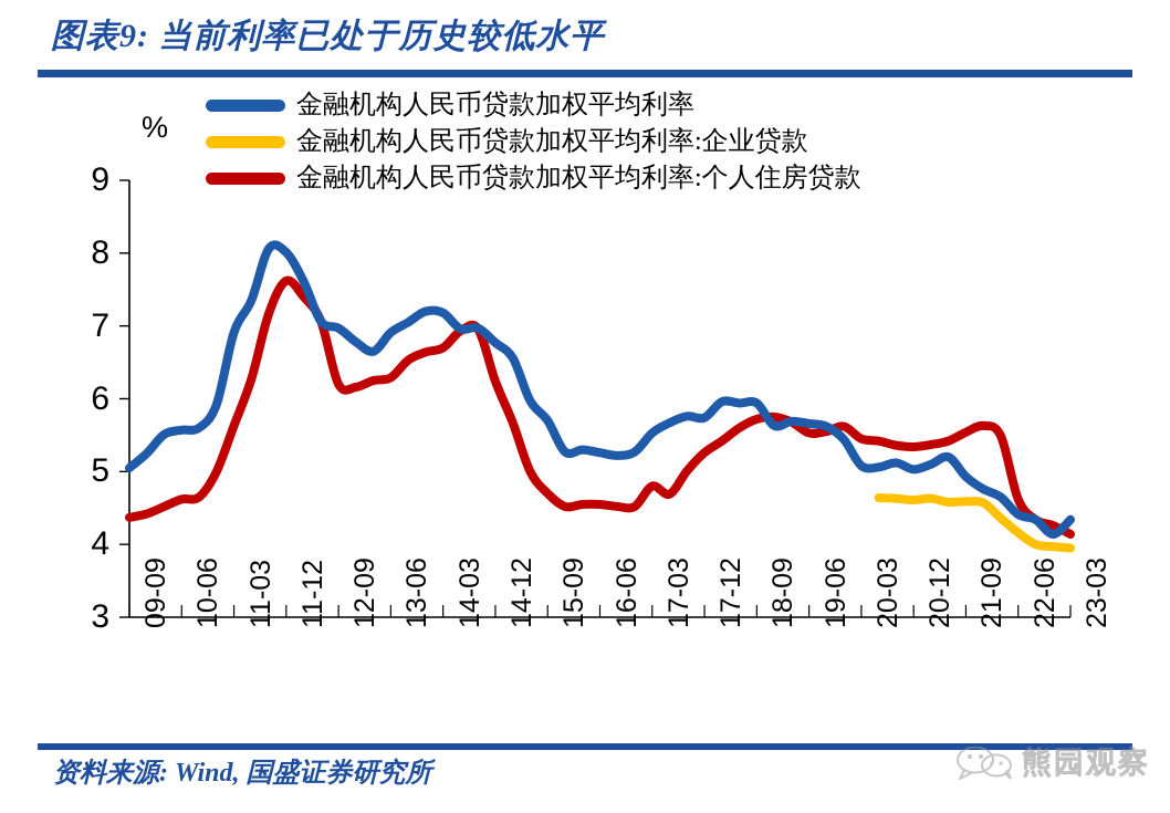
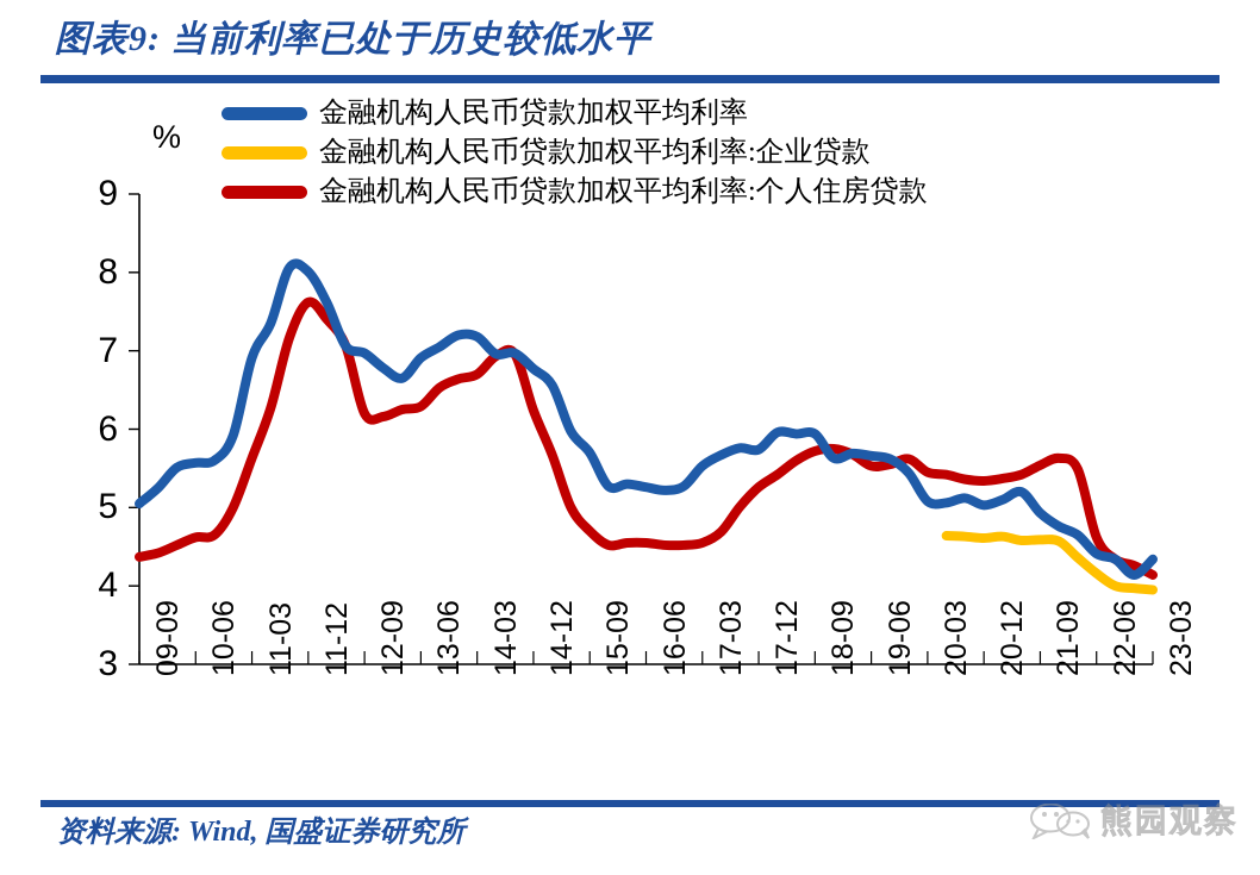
金融机构人民币贷款加权平均利率:个人住房贷款/17-03: 4.8 -> 4.5
